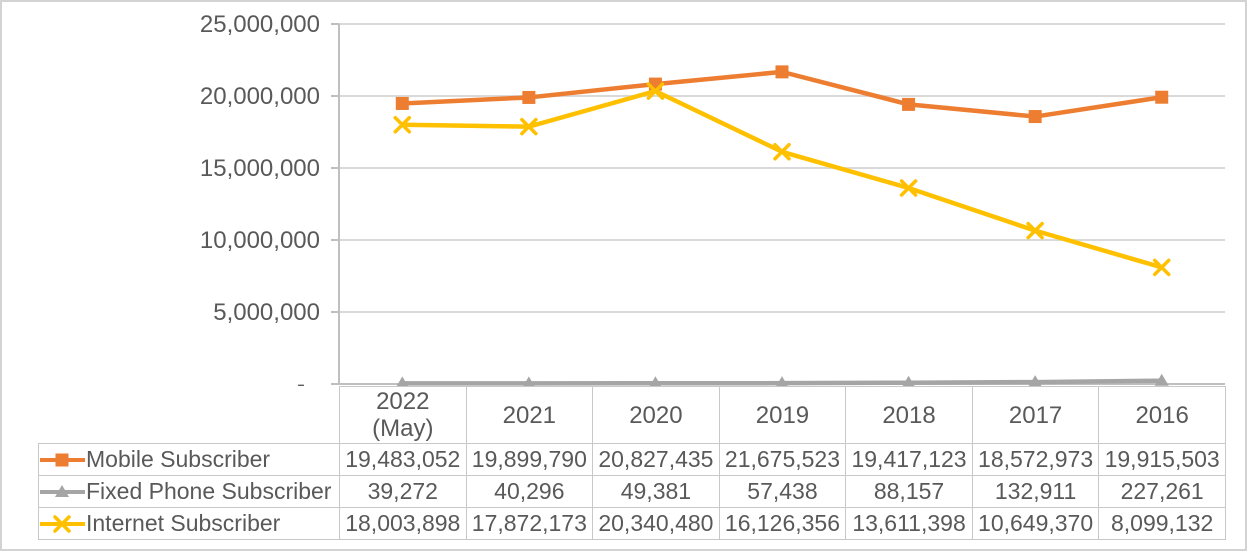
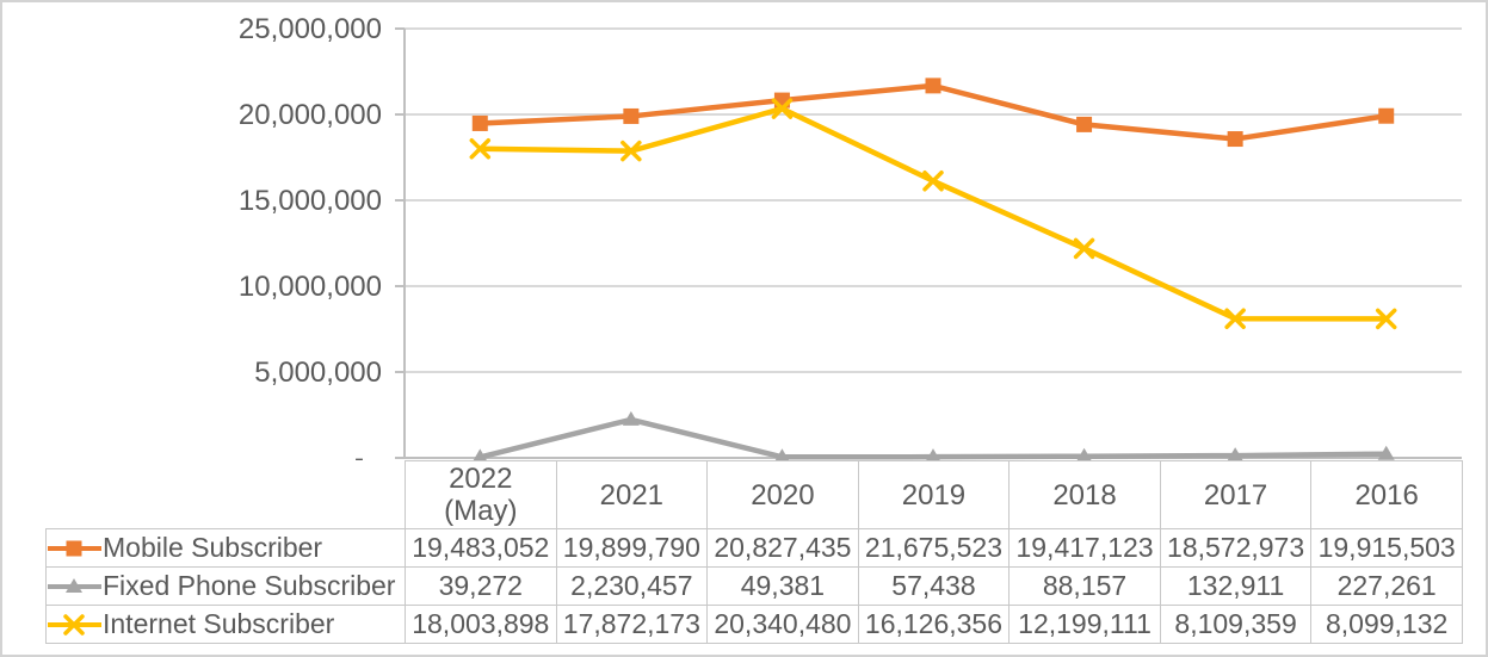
Fixed Phone Subscriber/2021: 40,296 -> 2,230,457
Internet Subscriber/2018: 13,611,398 -> 12,199,111
Internet Subscriber/2017: 10,649,370 -> 8,109,359
